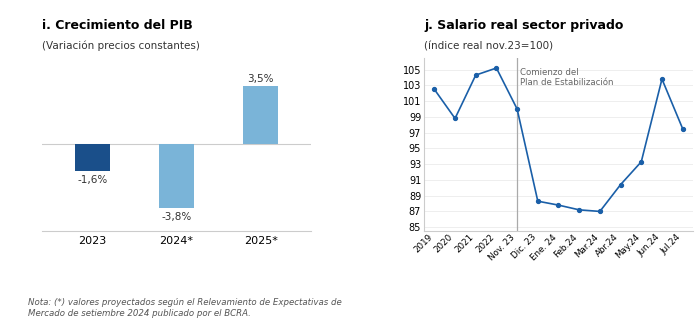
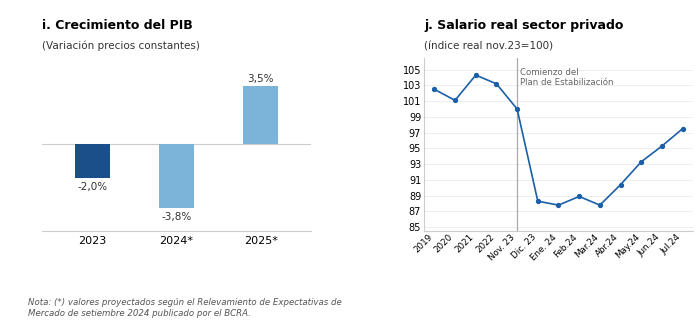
2023: -1,6% -> -2,0%
2020: 98.8 -> 101.1
2022: 105.2 -> 103.2
Feb.24: 87.2 -> 88.9
Mar.24: 87.0 -> 87.8
Jun.24: 103.8 -> 95.3
